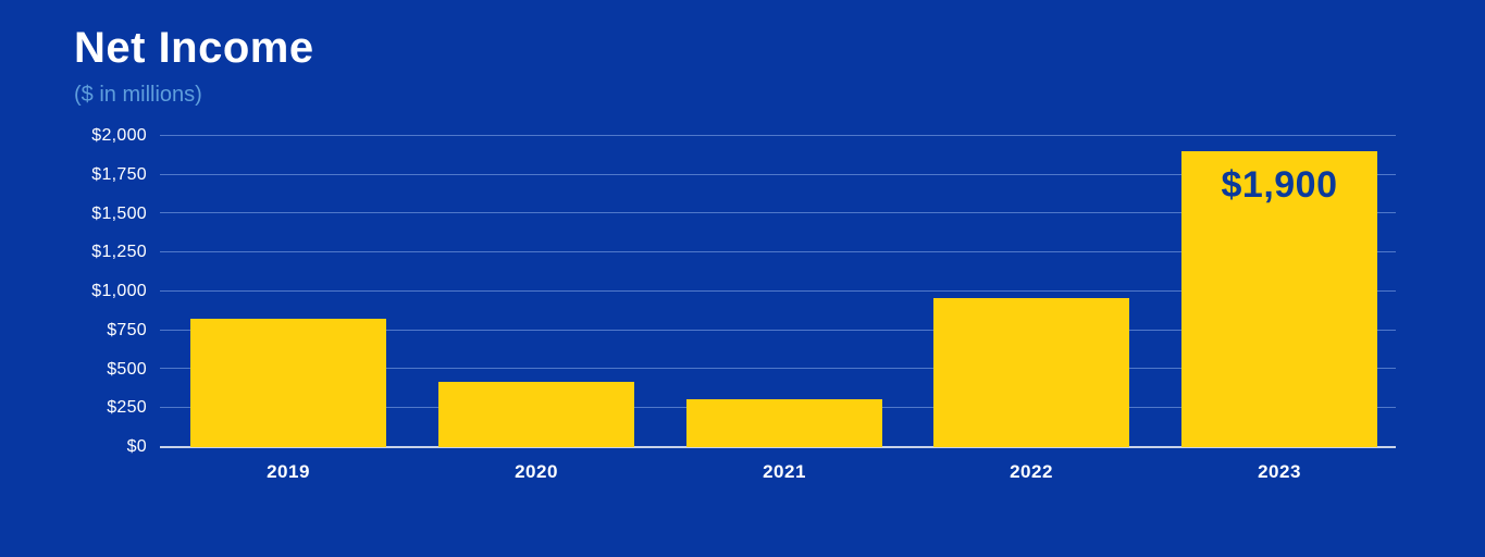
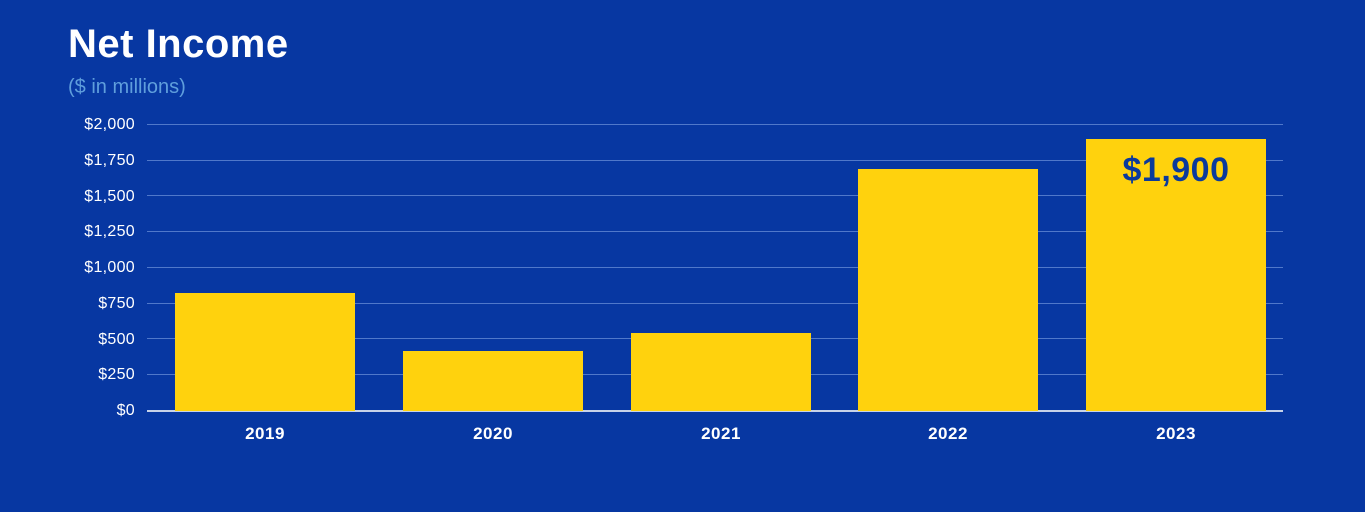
2021: $310 -> $540
2022: $960 -> $1690
